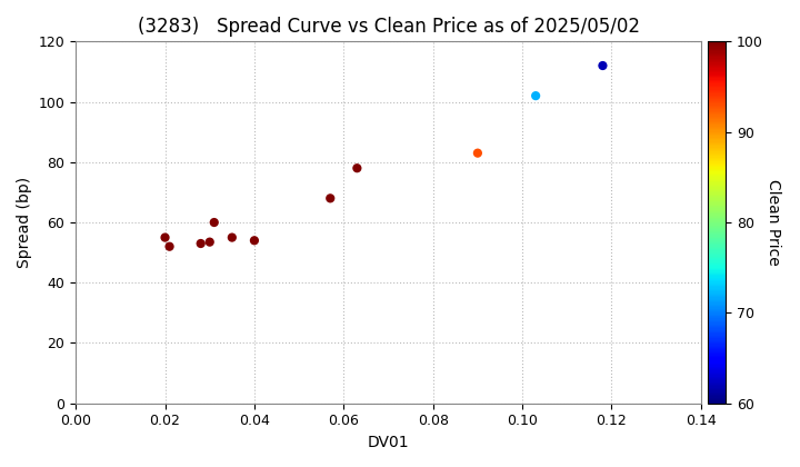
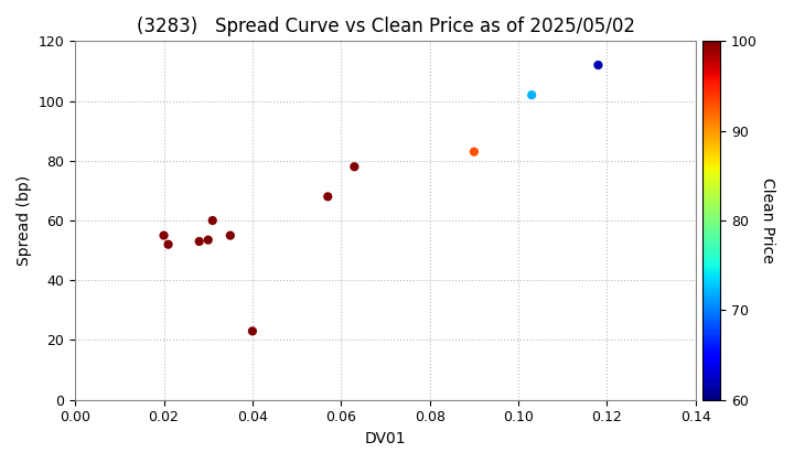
0.04: 54.0 -> 23.0
